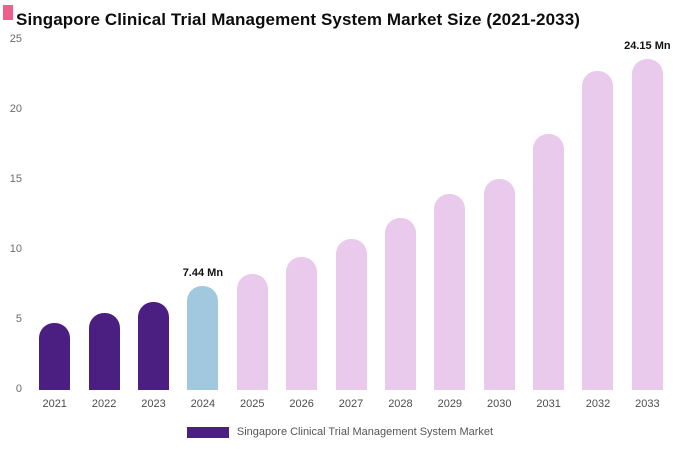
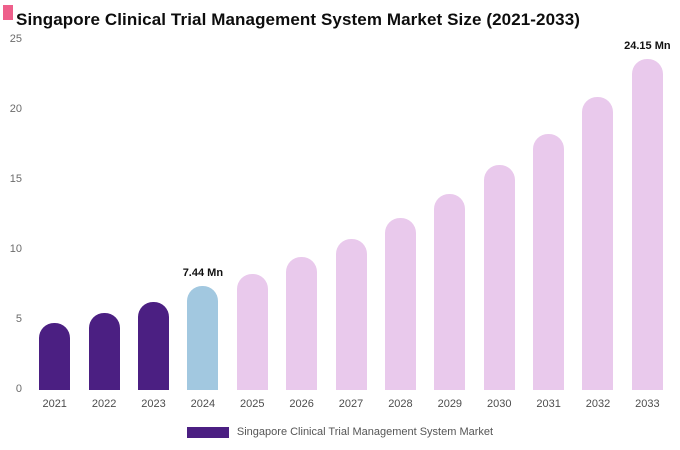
2030: 15.1 -> 16.1
2032: 22.8 -> 20.9
